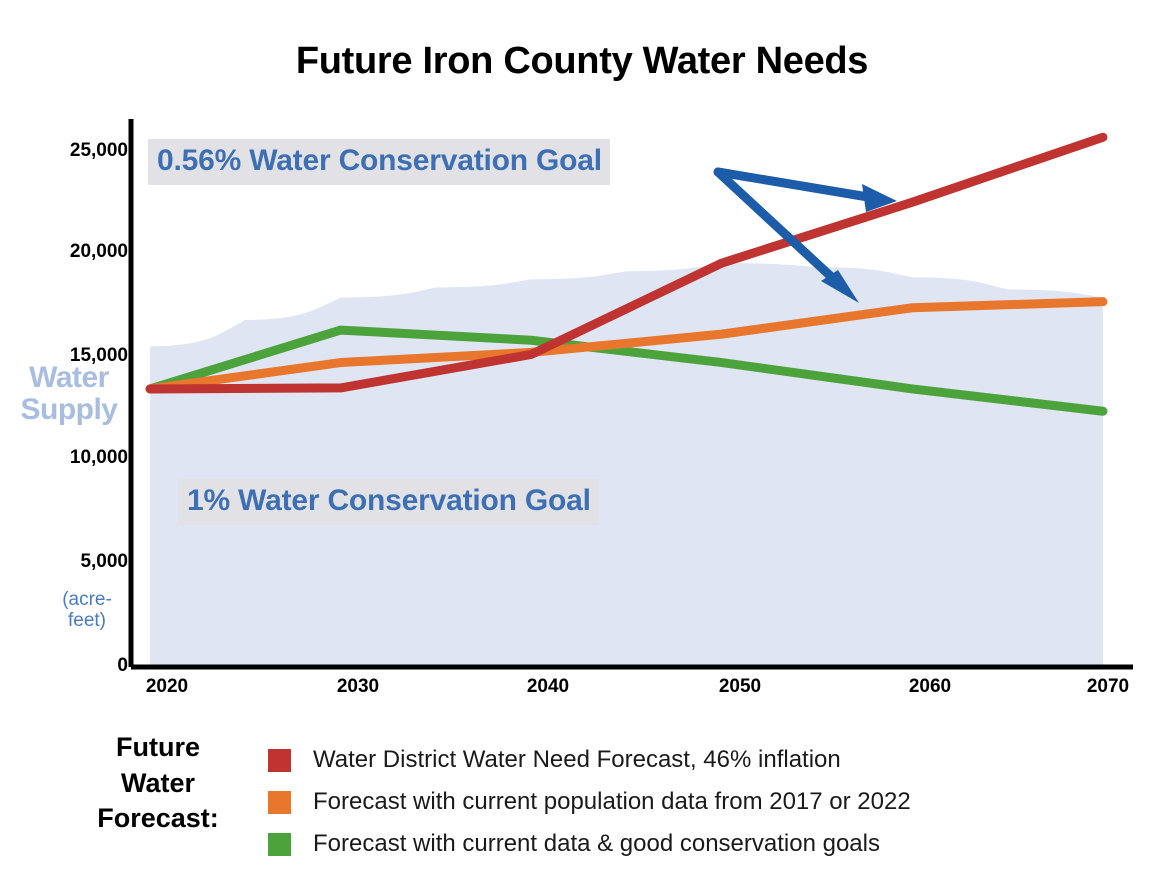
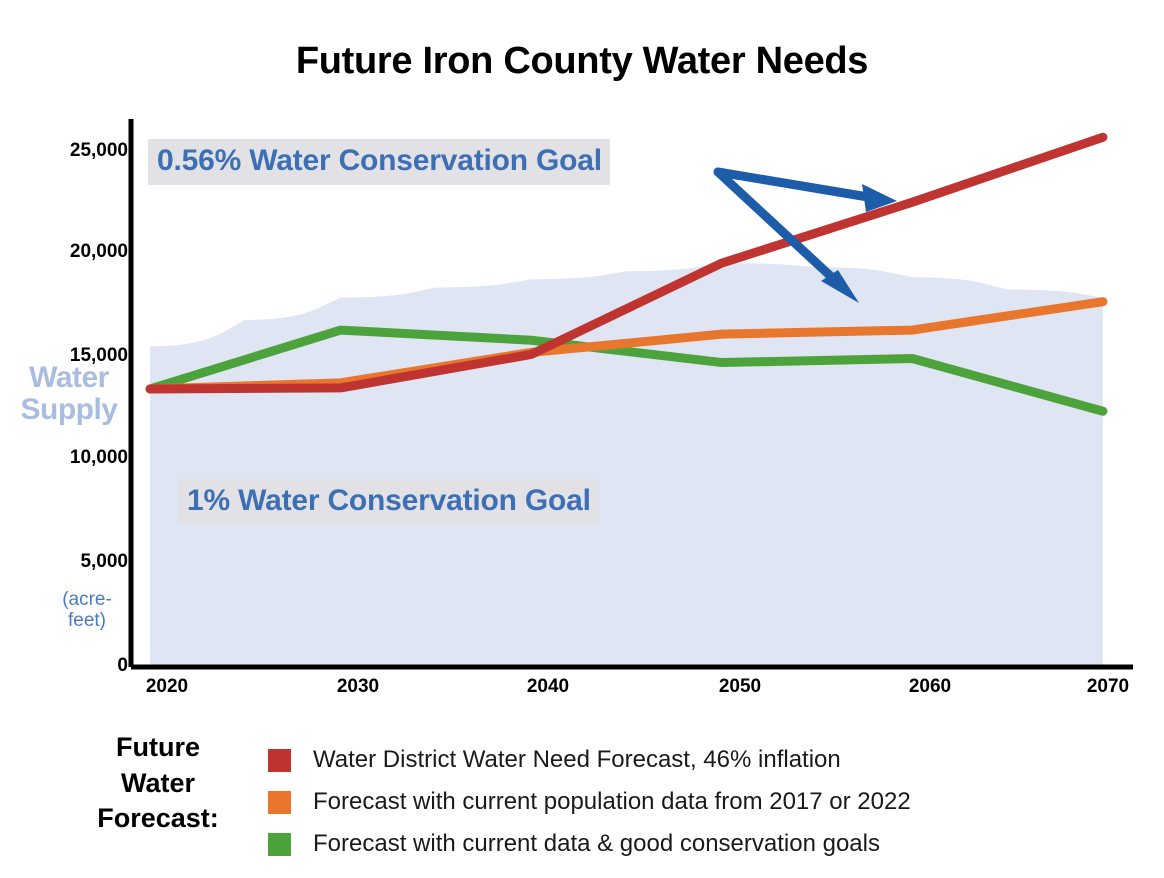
Forecast with current population data from 2017 or 2022/2030: 15000 -> 14000
Forecast with current population data from 2017 or 2022/2060: 17700 -> 16600
Forecast with current data & good conservation goals/2060: 13700 -> 15200
